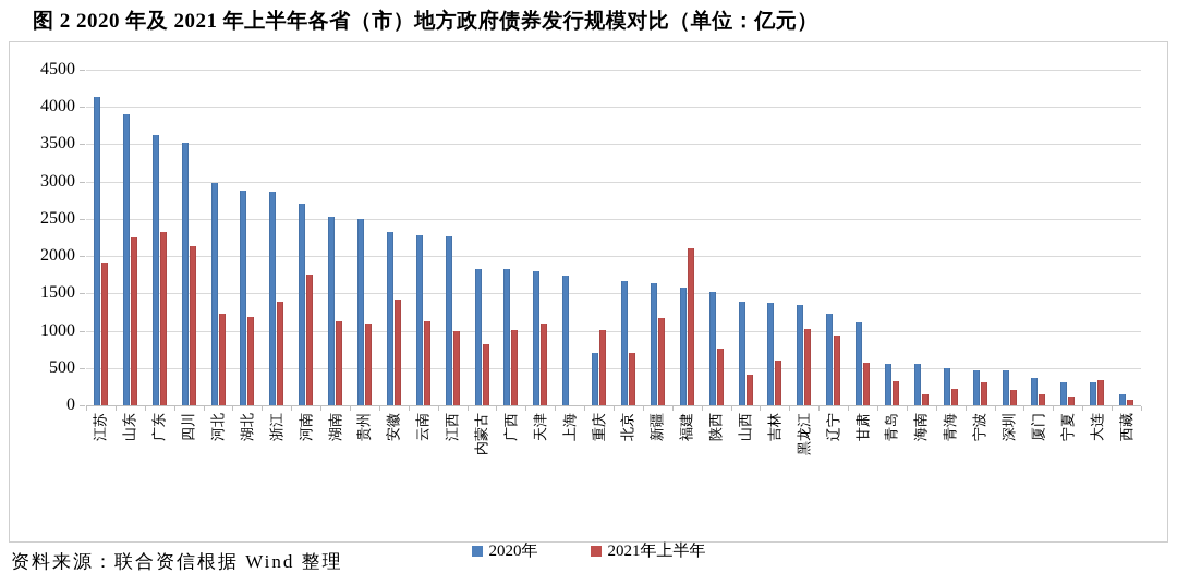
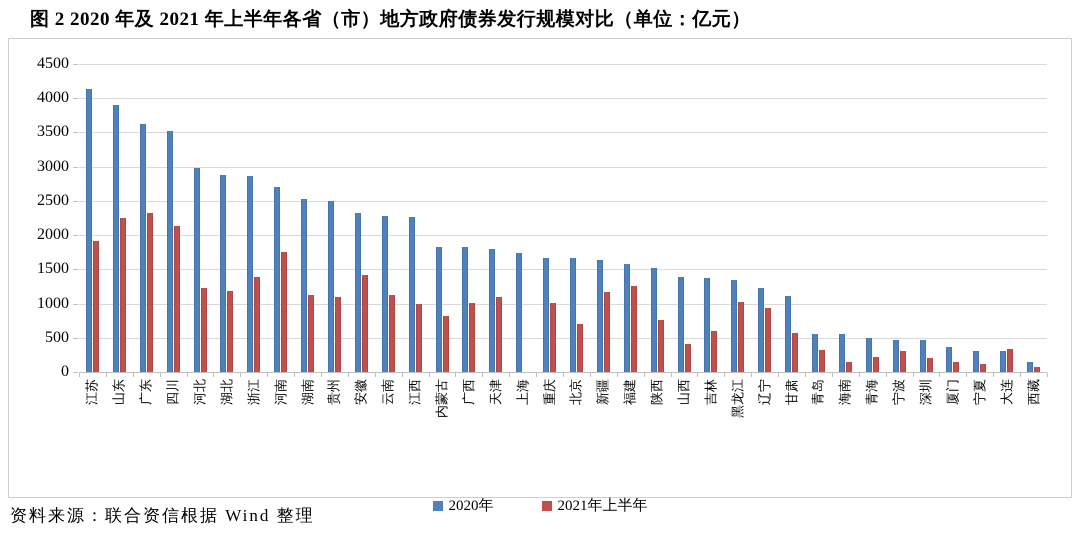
2020年/重庆: 700 -> 1700
2021年上半年/福建: 2100 -> 1200
